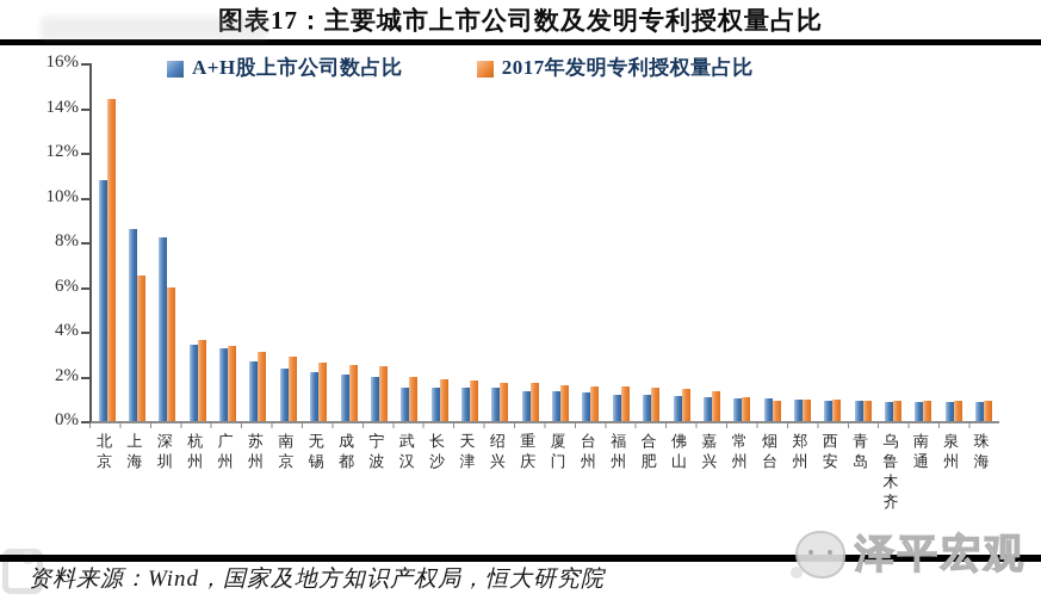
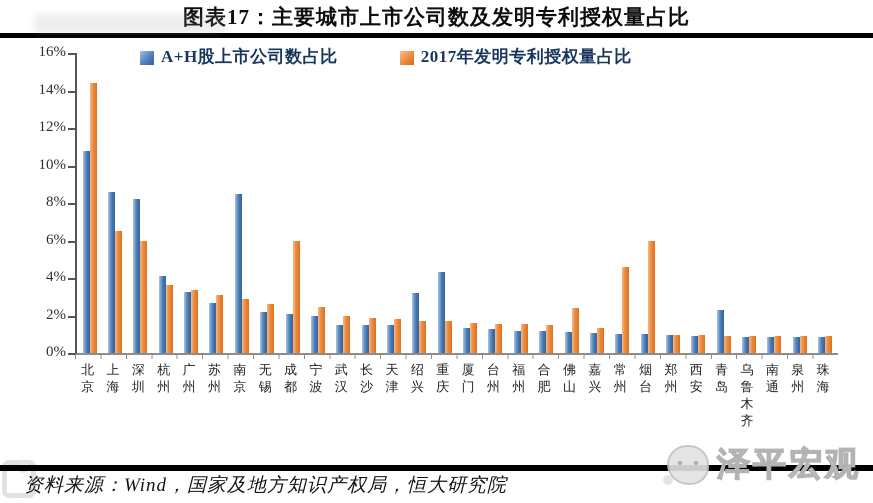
A+H股上市公司数占比/杭州: 3.4% -> 4.1%
A+H股上市公司数占比/南京: 2.4% -> 8.5%
2017年发明专利授权量占比/成都: 2.5% -> 6.0%
A+H股上市公司数占比/绍兴: 1.5% -> 3.2%
A+H股上市公司数占比/重庆: 1.4% -> 4.3%
2017年发明专利授权量占比/佛山: 1.4% -> 2.4%
2017年发明专利授权量占比/常州: 1.1% -> 4.6%
2017年发明专利授权量占比/烟台: 0.9% -> 6.0%
A+H股上市公司数占比/青岛: 0.9% -> 2.3%
